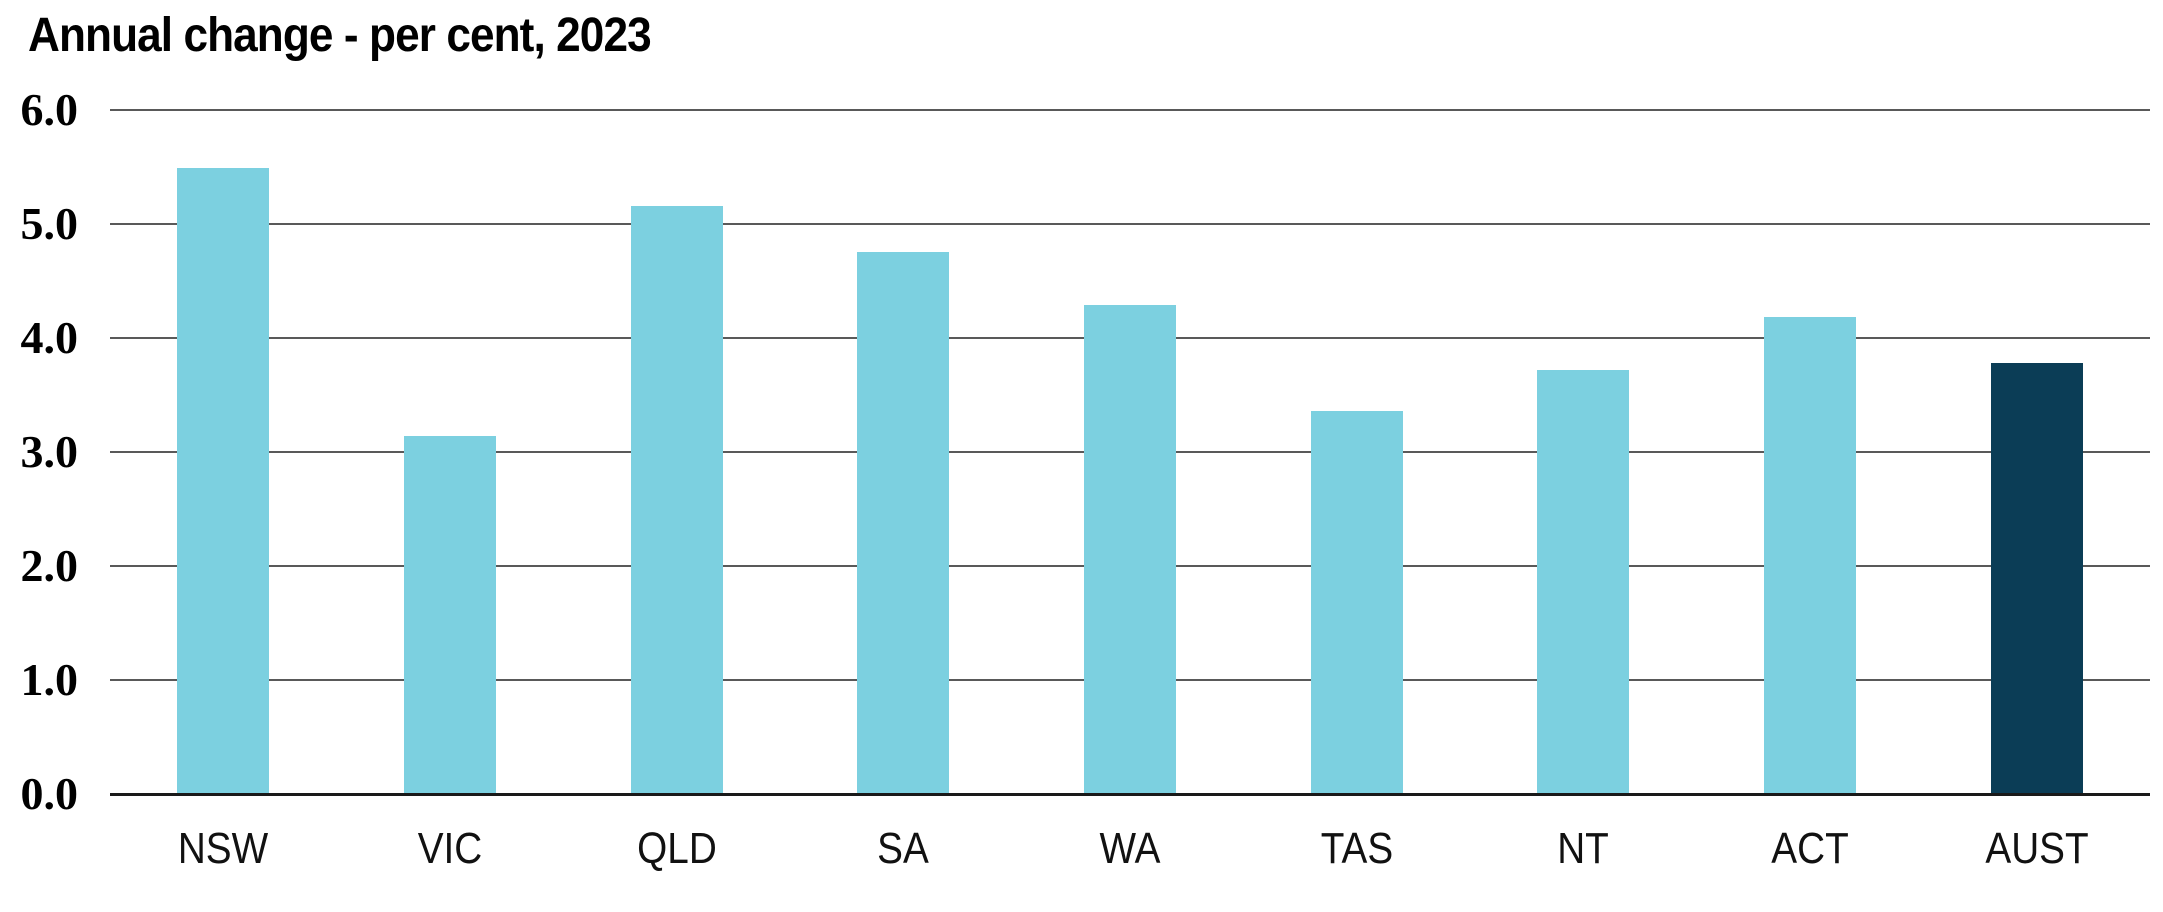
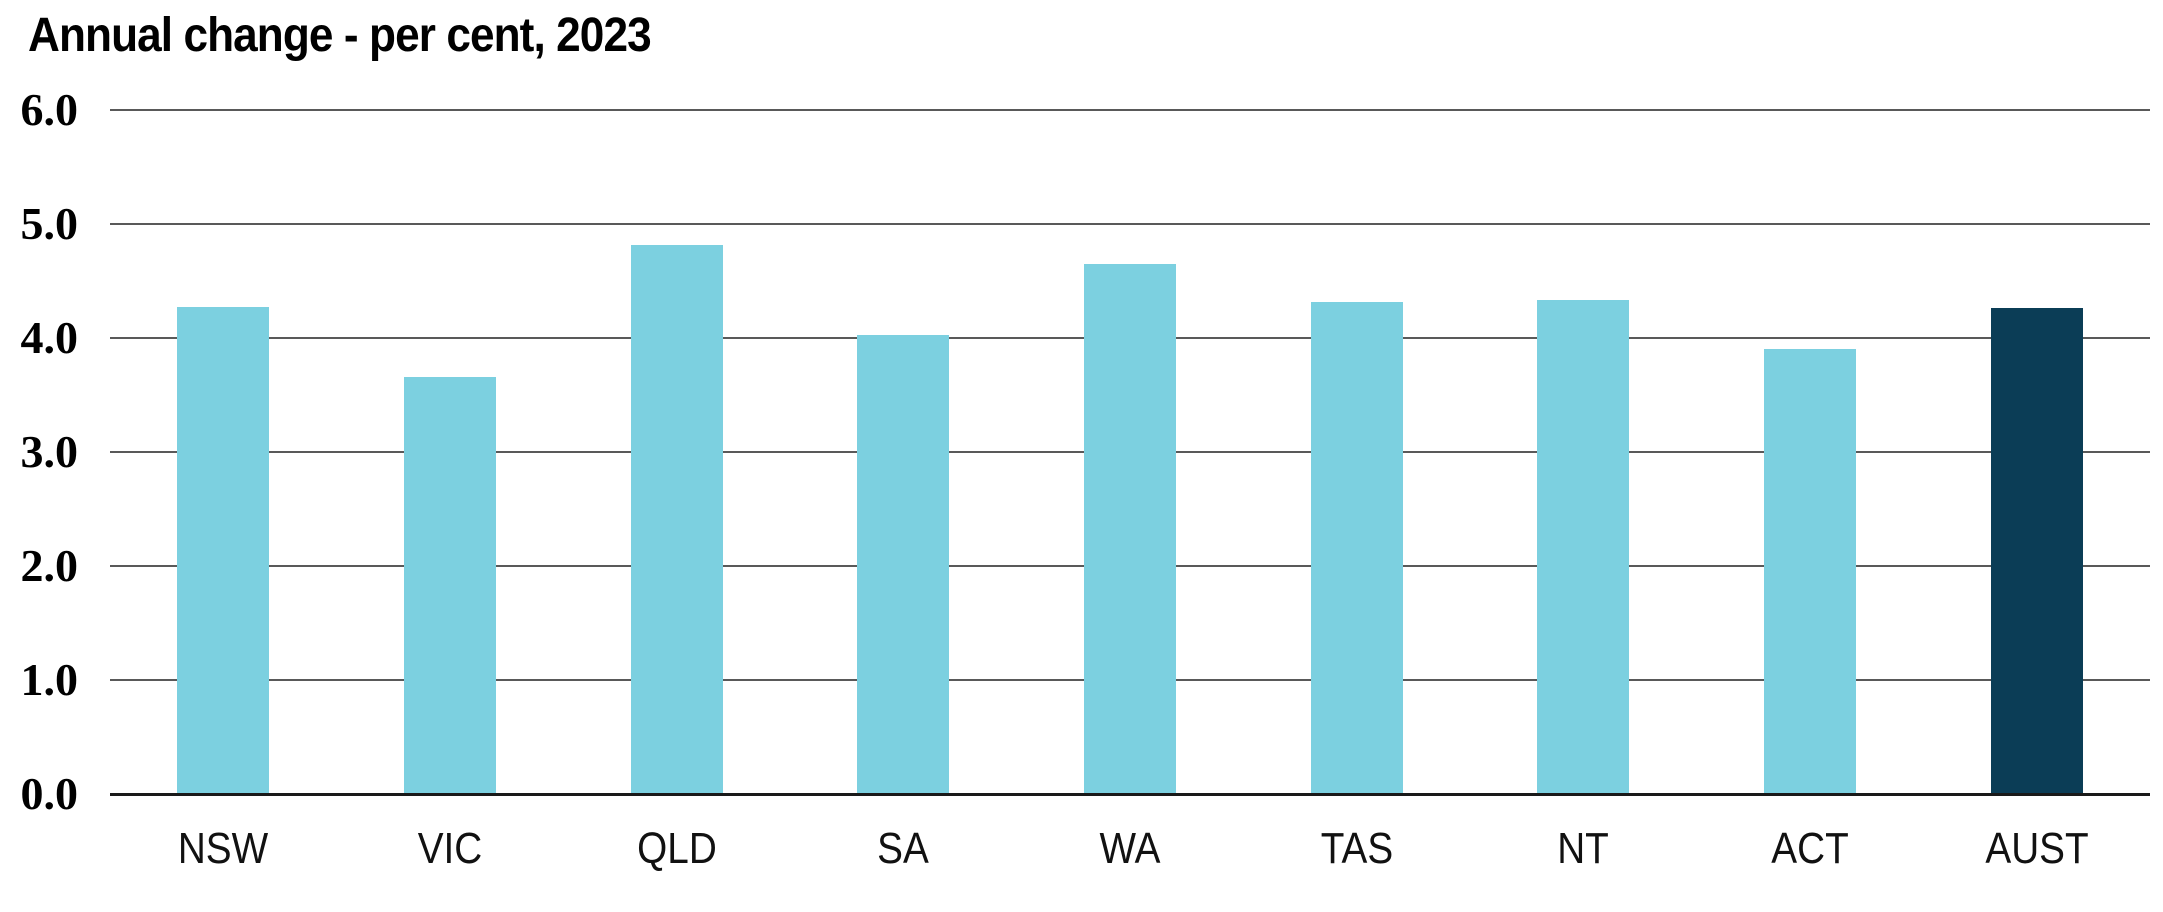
NSW: 5.49 -> 4.27
VIC: 3.14 -> 3.66
QLD: 5.16 -> 4.82
SA: 4.75 -> 4.03
WA: 4.29 -> 4.65
TAS: 3.36 -> 4.32
NT: 3.72 -> 4.33
ACT: 4.18 -> 3.90
AUST: 3.78 -> 4.26
